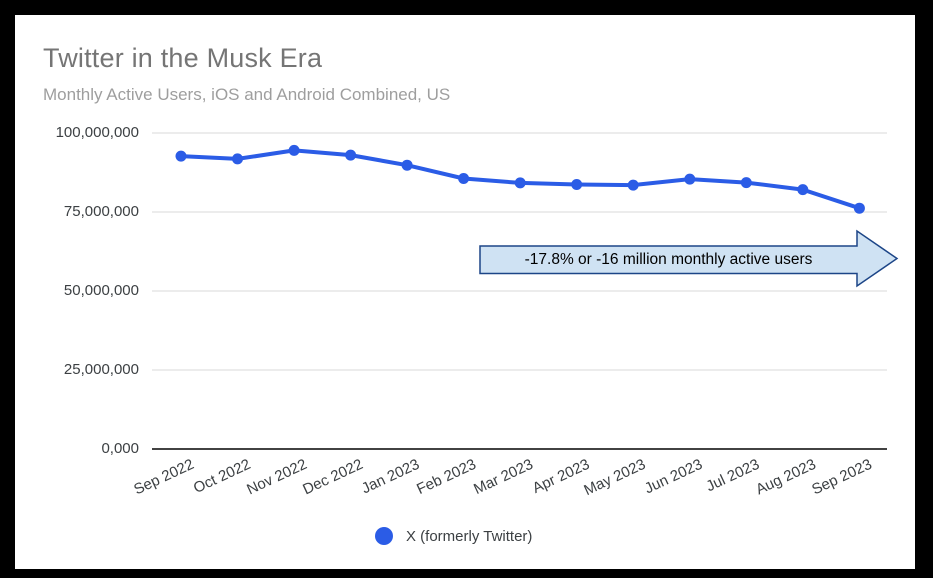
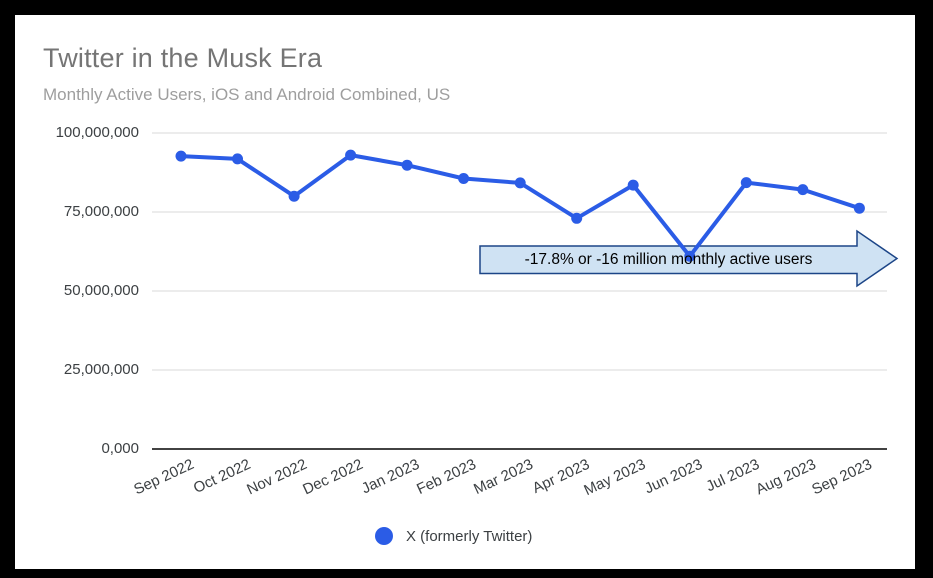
Nov 2022: 94000000 -> 80000000
Apr 2023: 84000000 -> 73000000
Jun 2023: 85000000 -> 61000000
